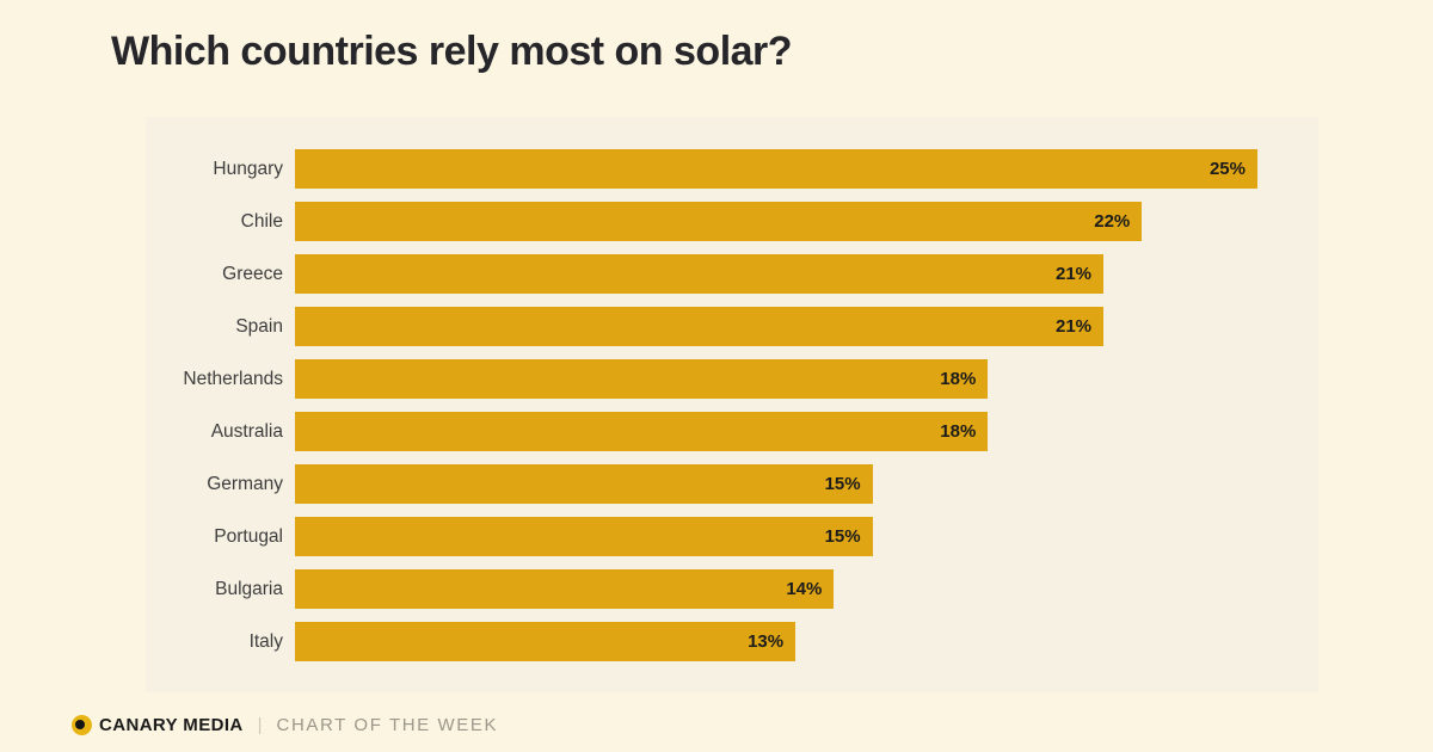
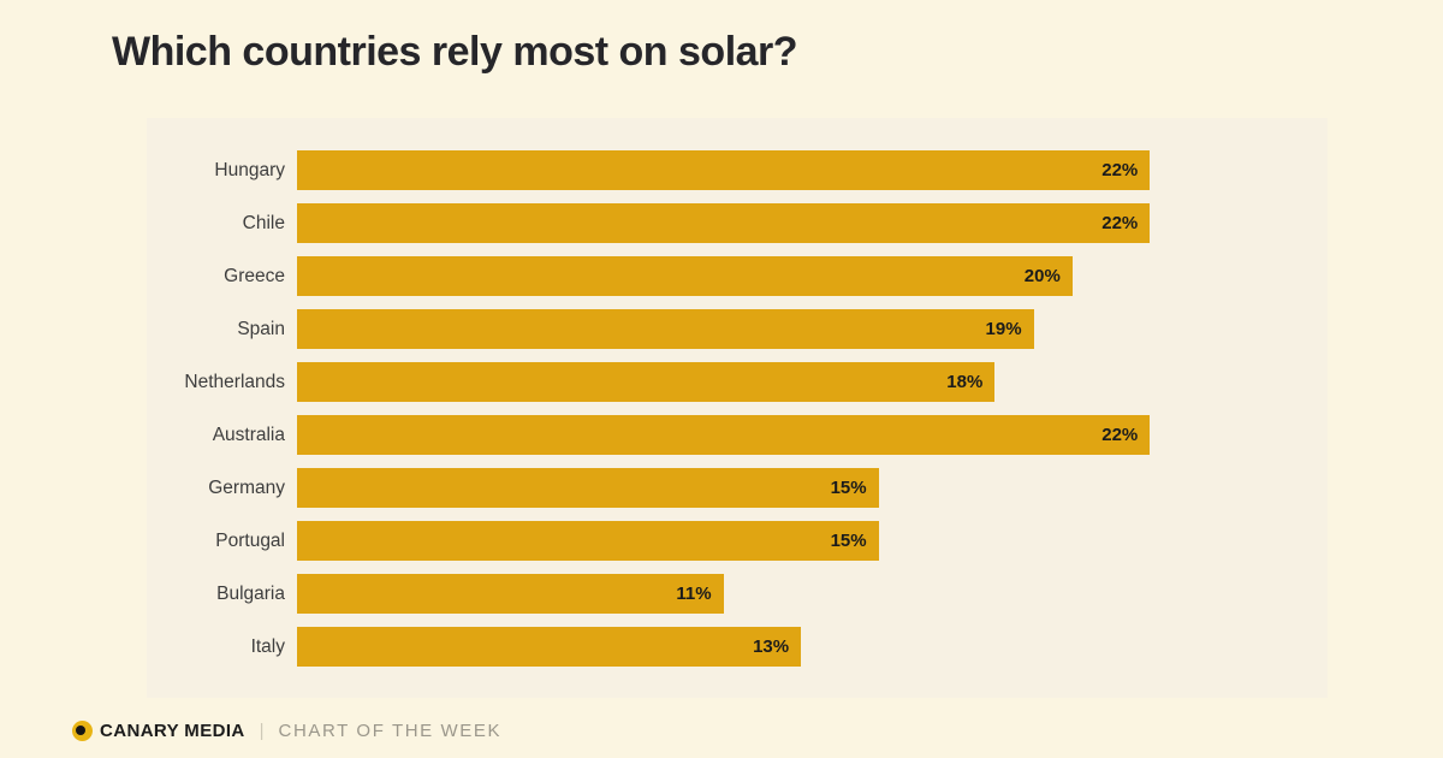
Hungary: 25% -> 22%
Greece: 21% -> 20%
Spain: 21% -> 19%
Australia: 18% -> 22%
Bulgaria: 14% -> 11%
